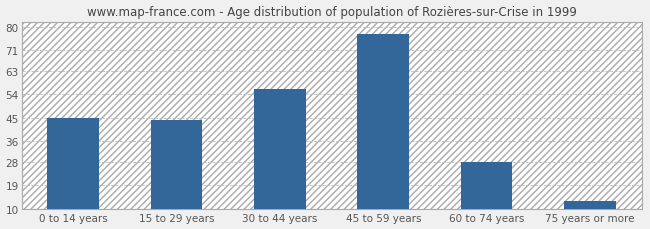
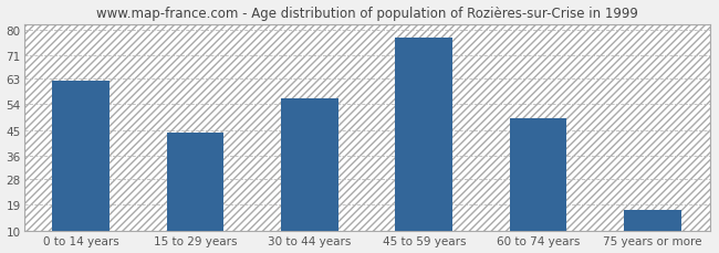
0 to 14 years: 45 -> 62
60 to 74 years: 28 -> 49
75 years or more: 13 -> 17
